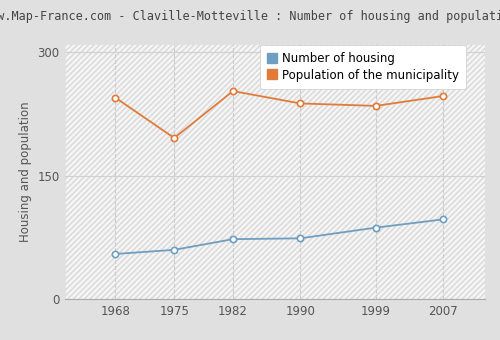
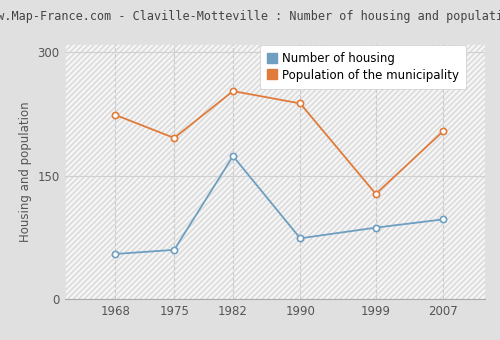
Population of the municipality/1968: 245 -> 224
Number of housing/1982: 73 -> 174
Population of the municipality/1999: 235 -> 128
Population of the municipality/2007: 247 -> 204
